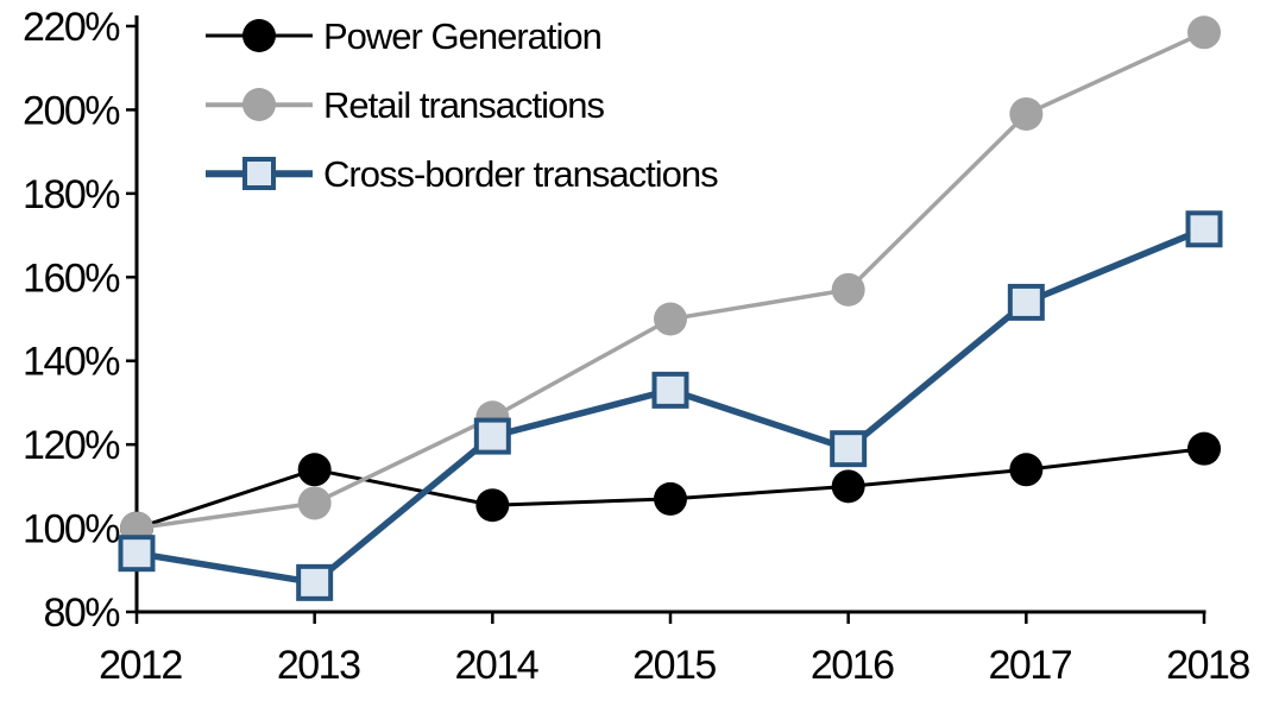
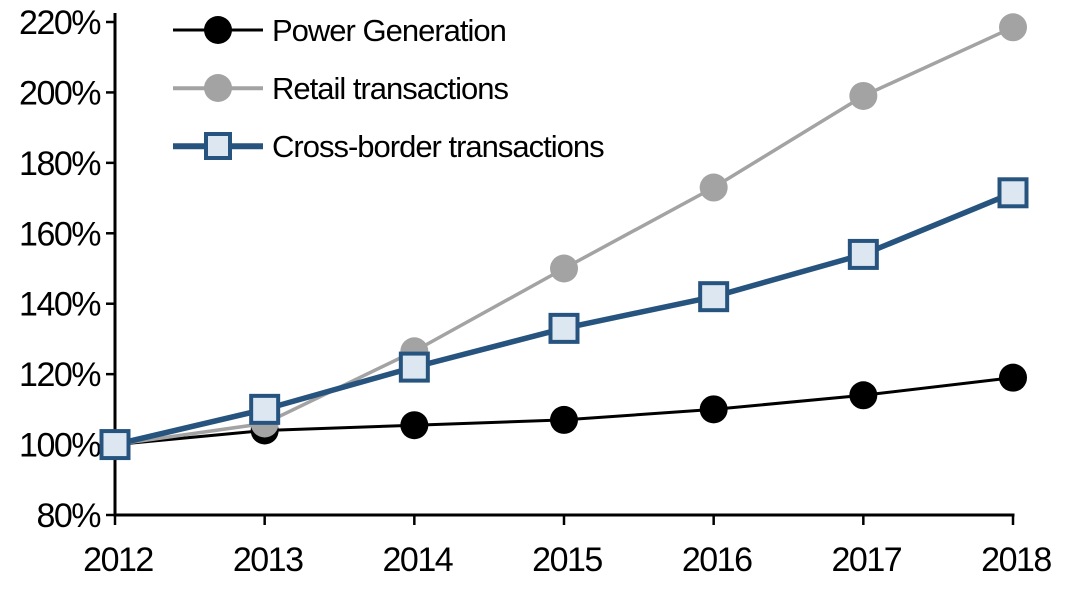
Cross-border transactions/2012: 94% -> 100%
Power Generation/2013: 114% -> 104%
Cross-border transactions/2013: 87% -> 110%
Retail transactions/2016: 157% -> 173%
Cross-border transactions/2016: 119% -> 142%
